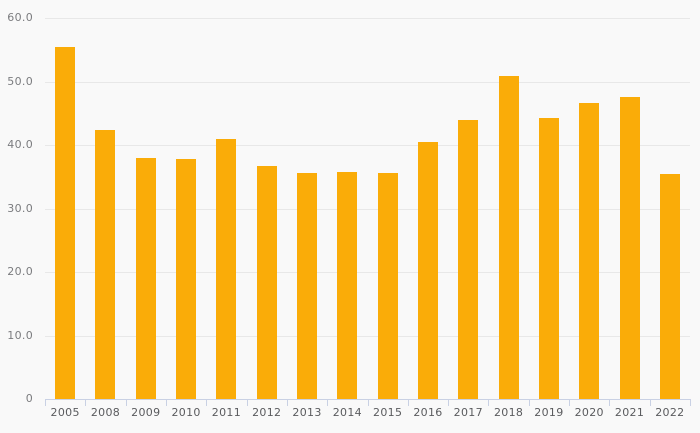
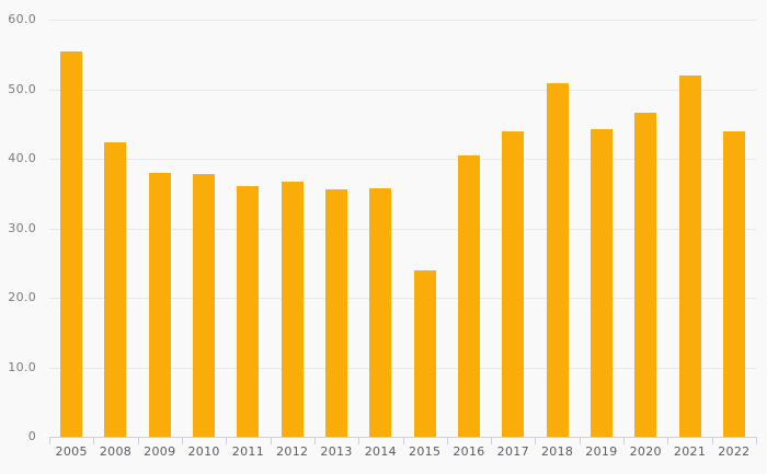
2011: 41 -> 36
2015: 36 -> 24
2021: 48 -> 52
2022: 35 -> 44
